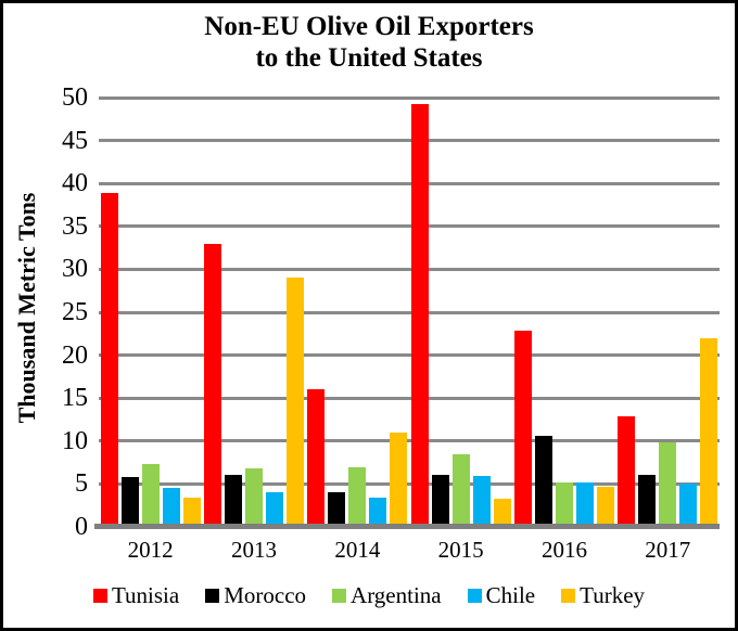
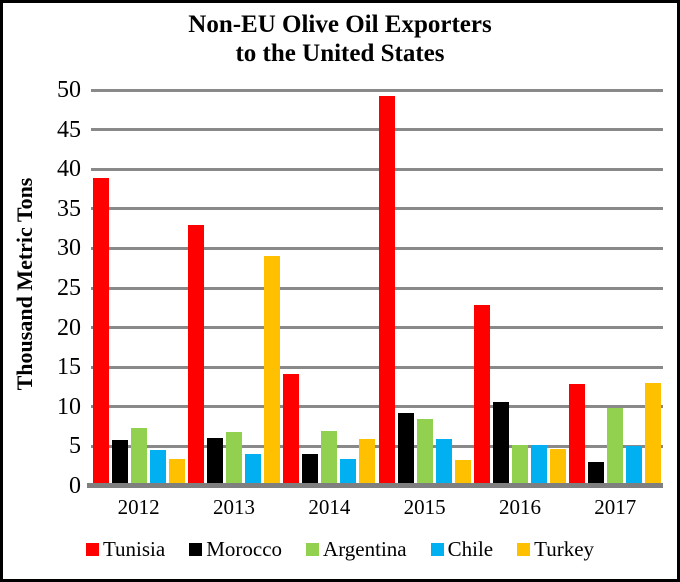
Tunisia/2014: 16 -> 14
Turkey/2014: 11 -> 6
Morocco/2015: 6 -> 9
Morocco/2017: 6 -> 3
Turkey/2017: 22 -> 13
